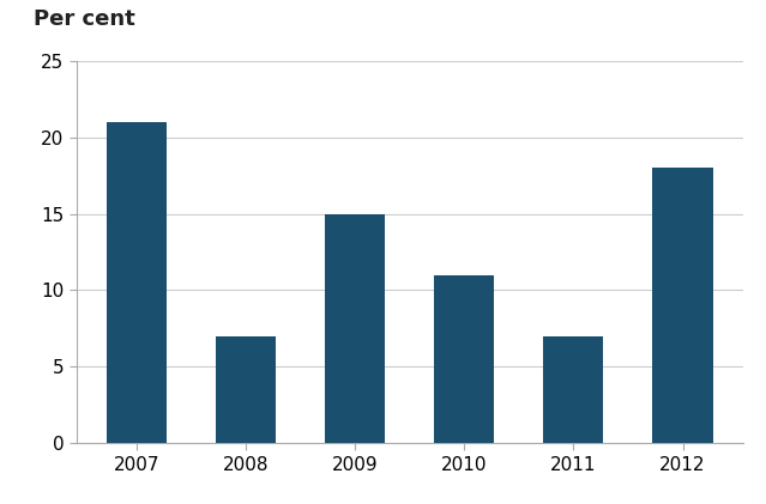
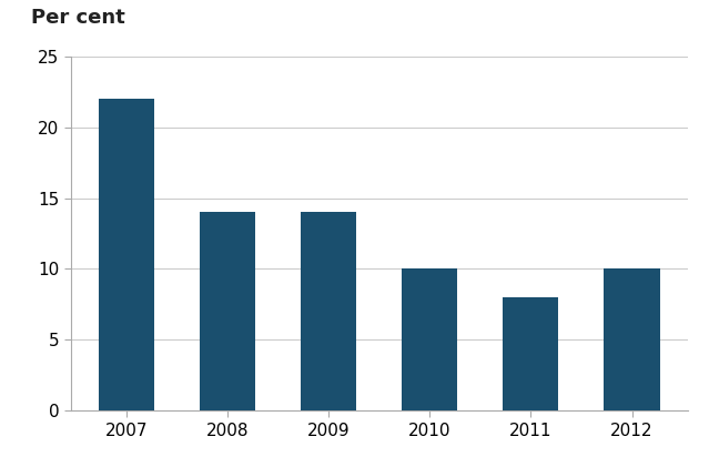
2007: 21 -> 22
2008: 7 -> 14
2009: 15 -> 14
2010: 11 -> 10
2011: 7 -> 8
2012: 18 -> 10
